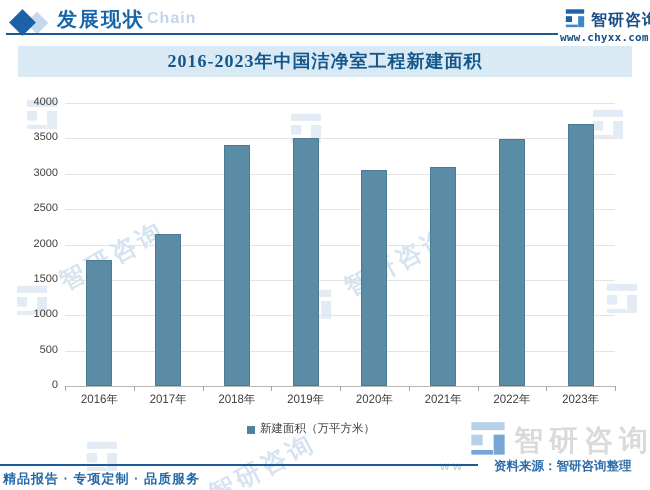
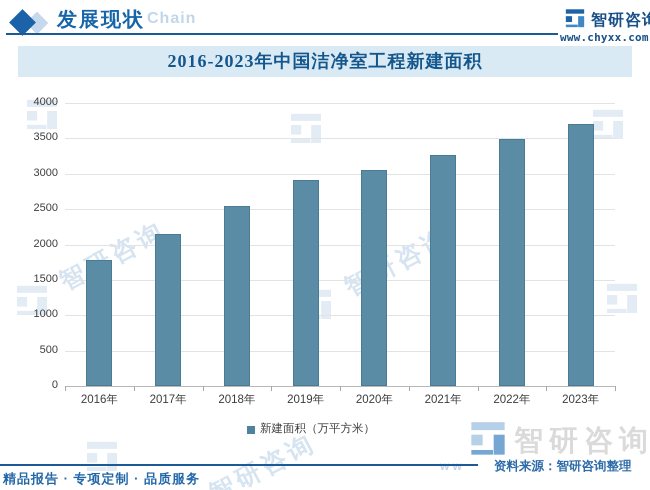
2018年: 3400 -> 2500
2019年: 3500 -> 2900
2021年: 3100 -> 3300
